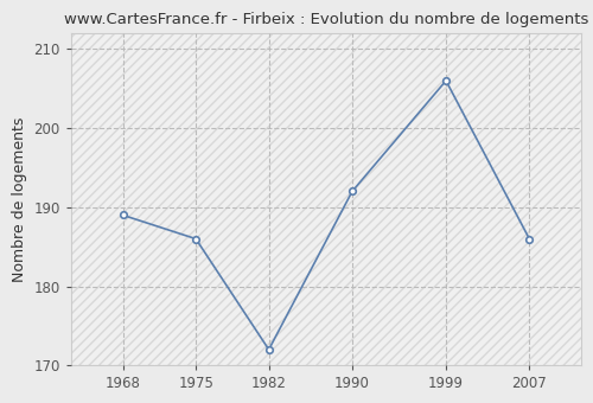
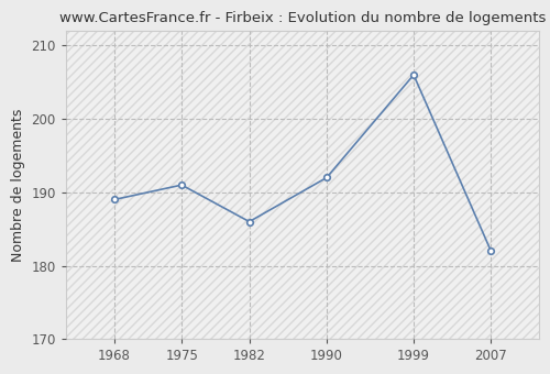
1975: 186 -> 191
1982: 172 -> 186
2007: 186 -> 182
